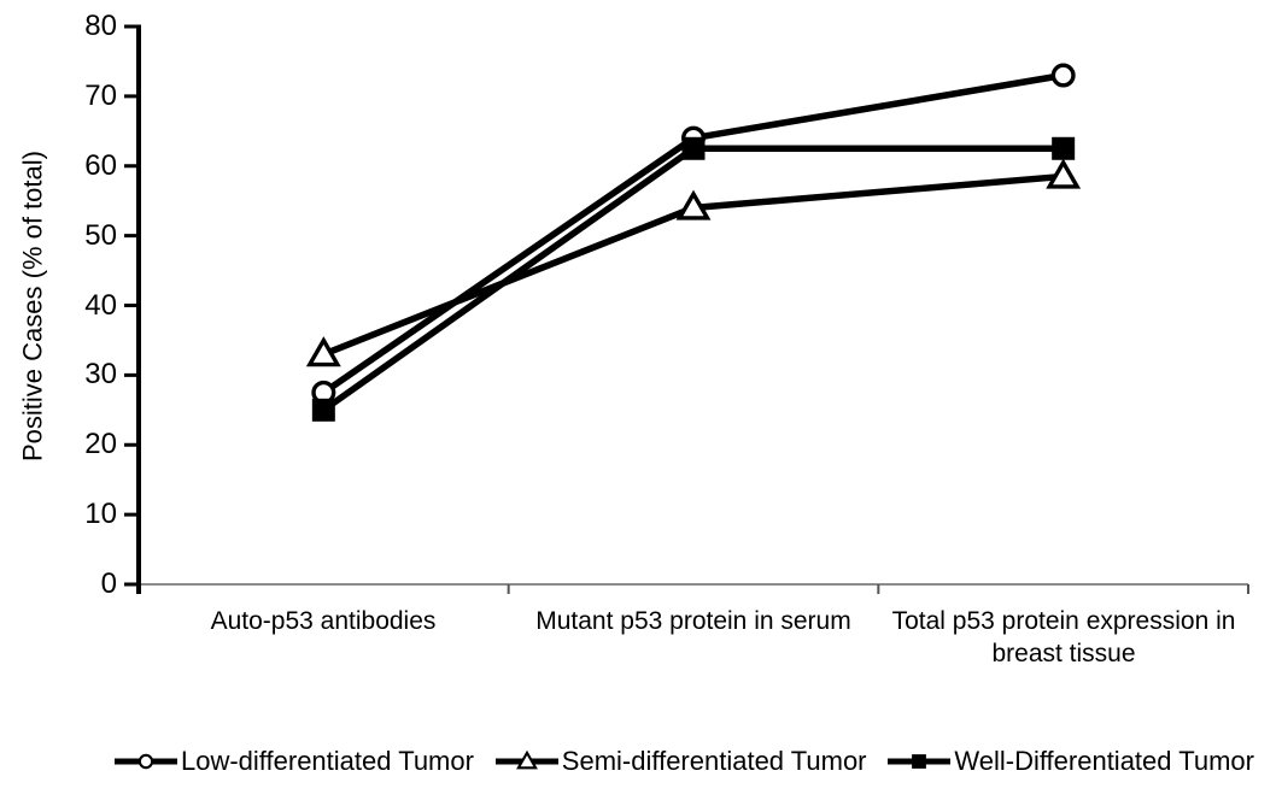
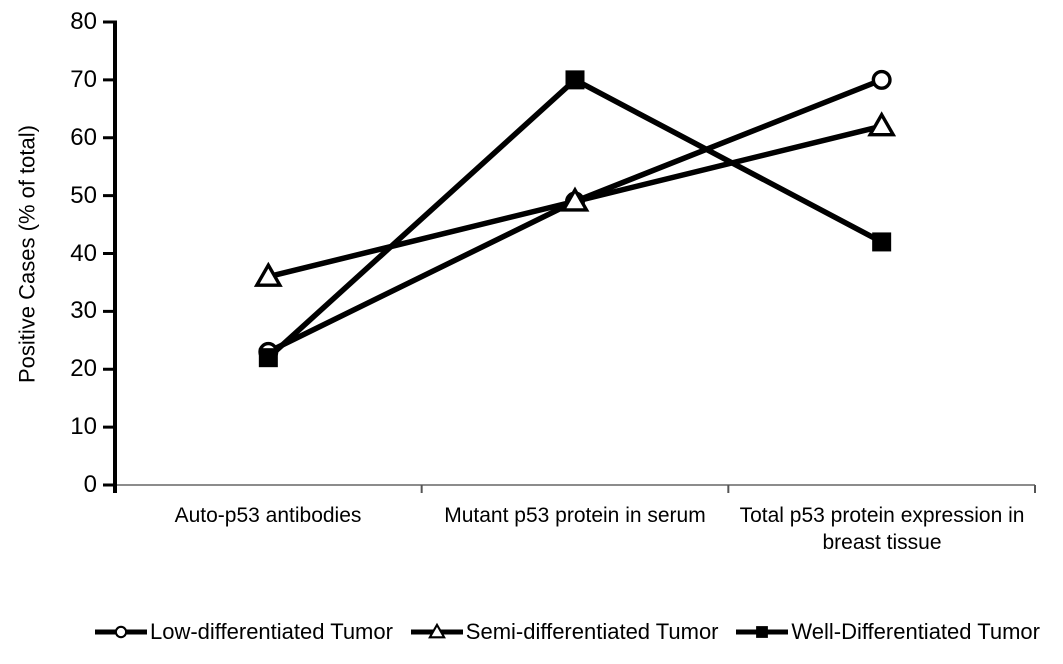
Low-differentiated Tumor/Auto-p53 antibodies: 28 -> 23
Semi-differentiated Tumor/Auto-p53 antibodies: 33 -> 36
Well-Differentiated Tumor/Auto-p53 antibodies: 25 -> 22
Low-differentiated Tumor/Mutant p53 protein in serum: 64 -> 49
Semi-differentiated Tumor/Mutant p53 protein in serum: 54 -> 49
Well-Differentiated Tumor/Mutant p53 protein in serum: 62 -> 70
Low-differentiated Tumor/Total p53 protein expression in breast tissue: 73 -> 70
Semi-differentiated Tumor/Total p53 protein expression in breast tissue: 58 -> 62
Well-Differentiated Tumor/Total p53 protein expression in breast tissue: 62 -> 42
